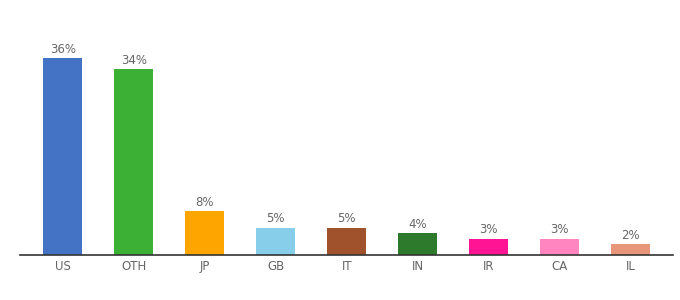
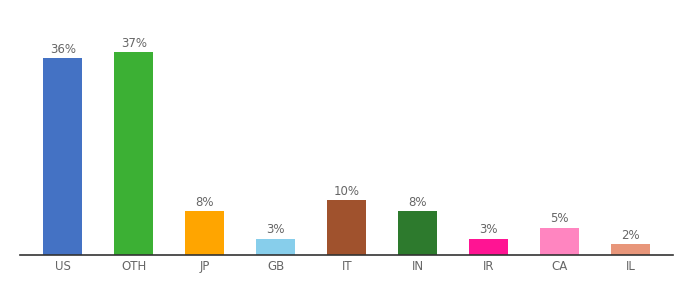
OTH: 34% -> 37%
GB: 5% -> 3%
IT: 5% -> 10%
IN: 4% -> 8%
CA: 3% -> 5%
